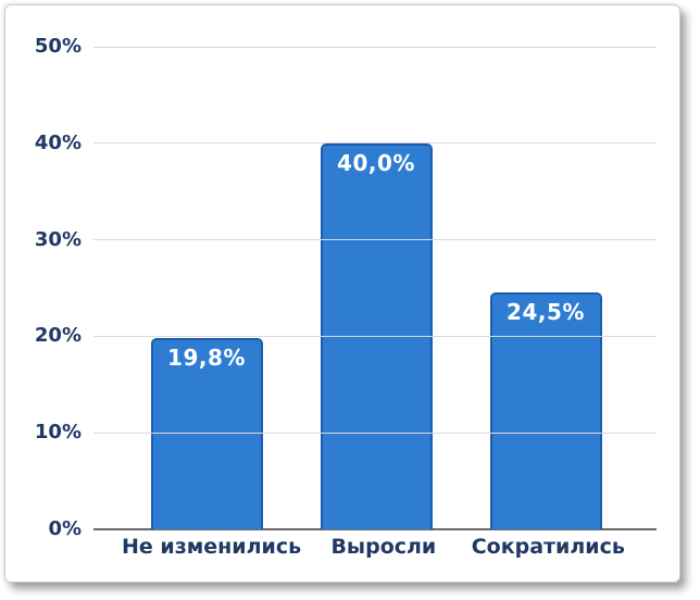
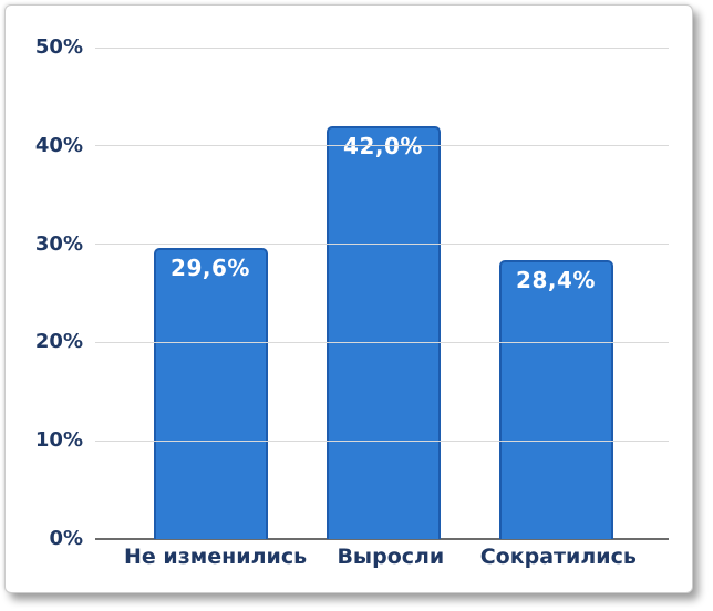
Не изменились: 19,8% -> 29,6%
Выросли: 40,0% -> 42,0%
Сократились: 24,5% -> 28,4%
